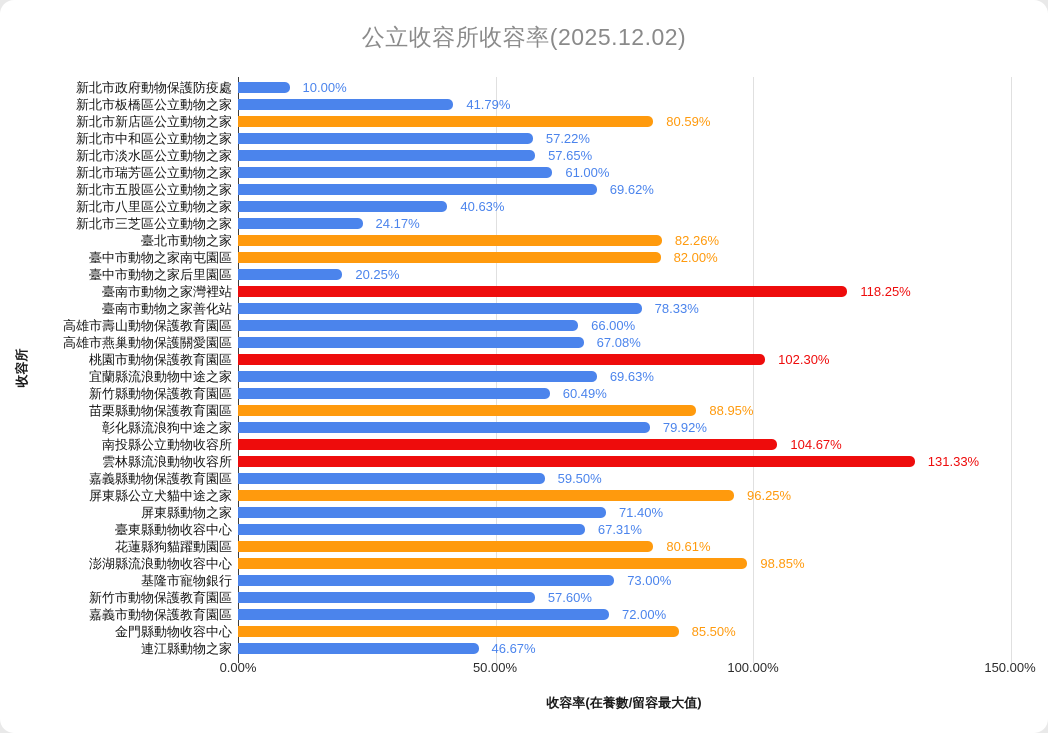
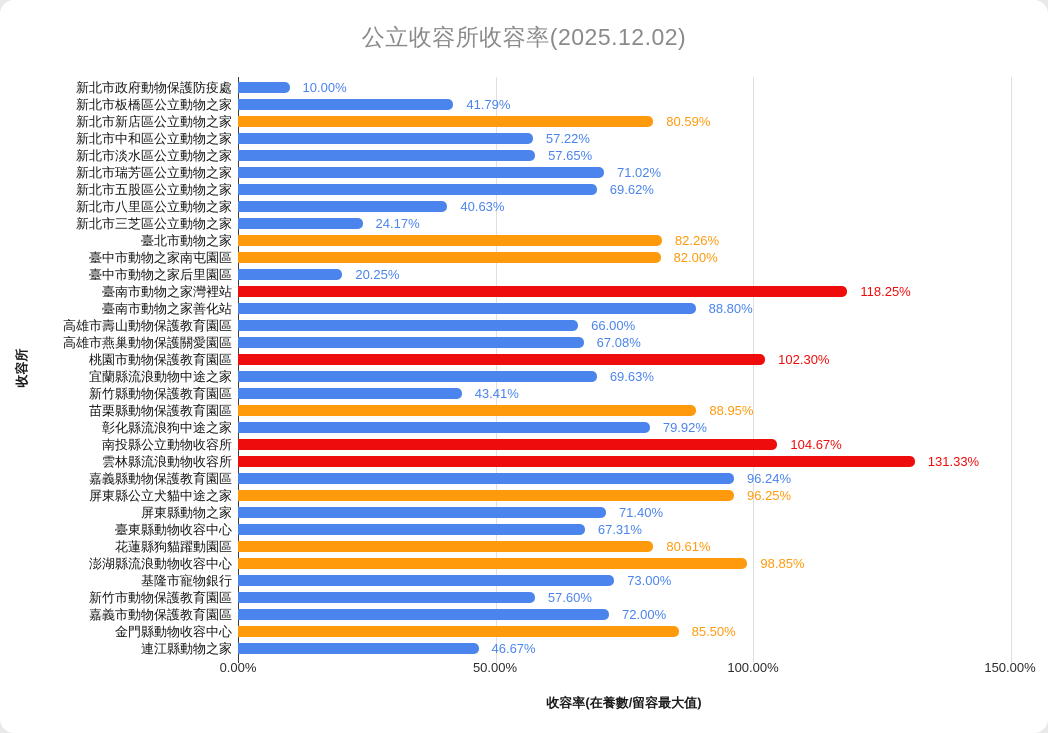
新北市瑞芳區公立動物之家: 61.00% -> 71.02%
臺南市動物之家善化站: 78.33% -> 88.80%
新竹縣動物保護教育園區: 60.49% -> 43.41%
嘉義縣動物保護教育園區: 59.50% -> 96.24%
